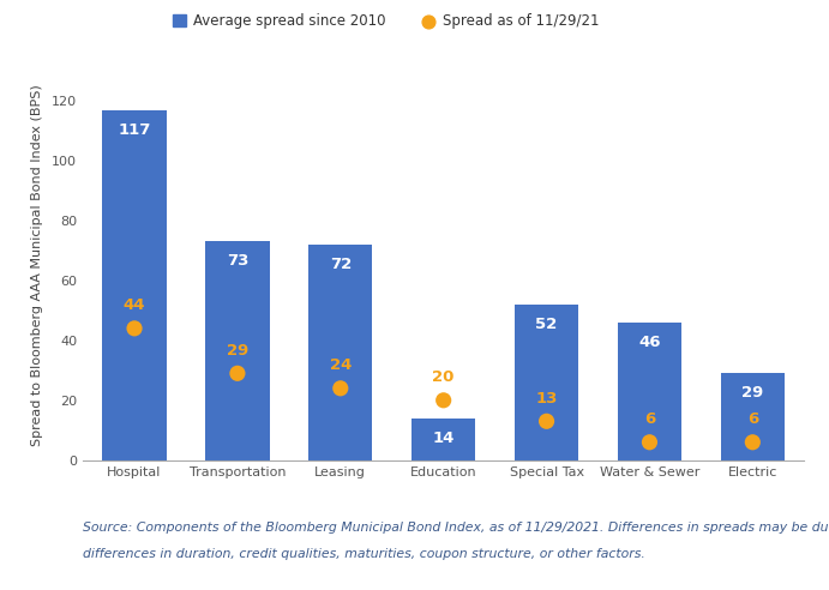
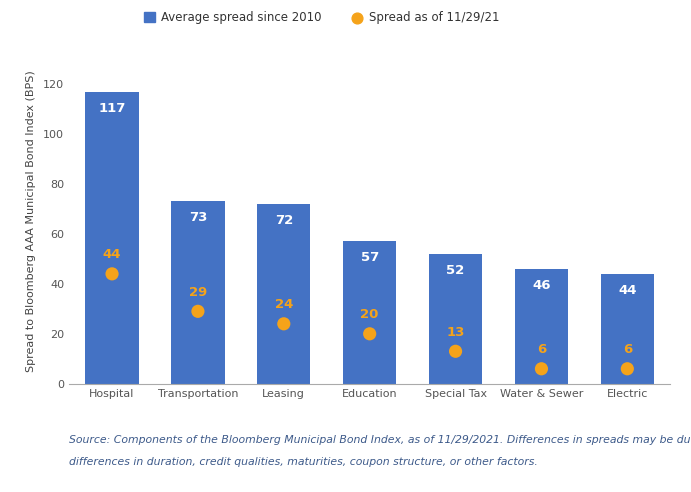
Average spread since 2010/Education: 14 -> 57
Average spread since 2010/Electric: 29 -> 44
